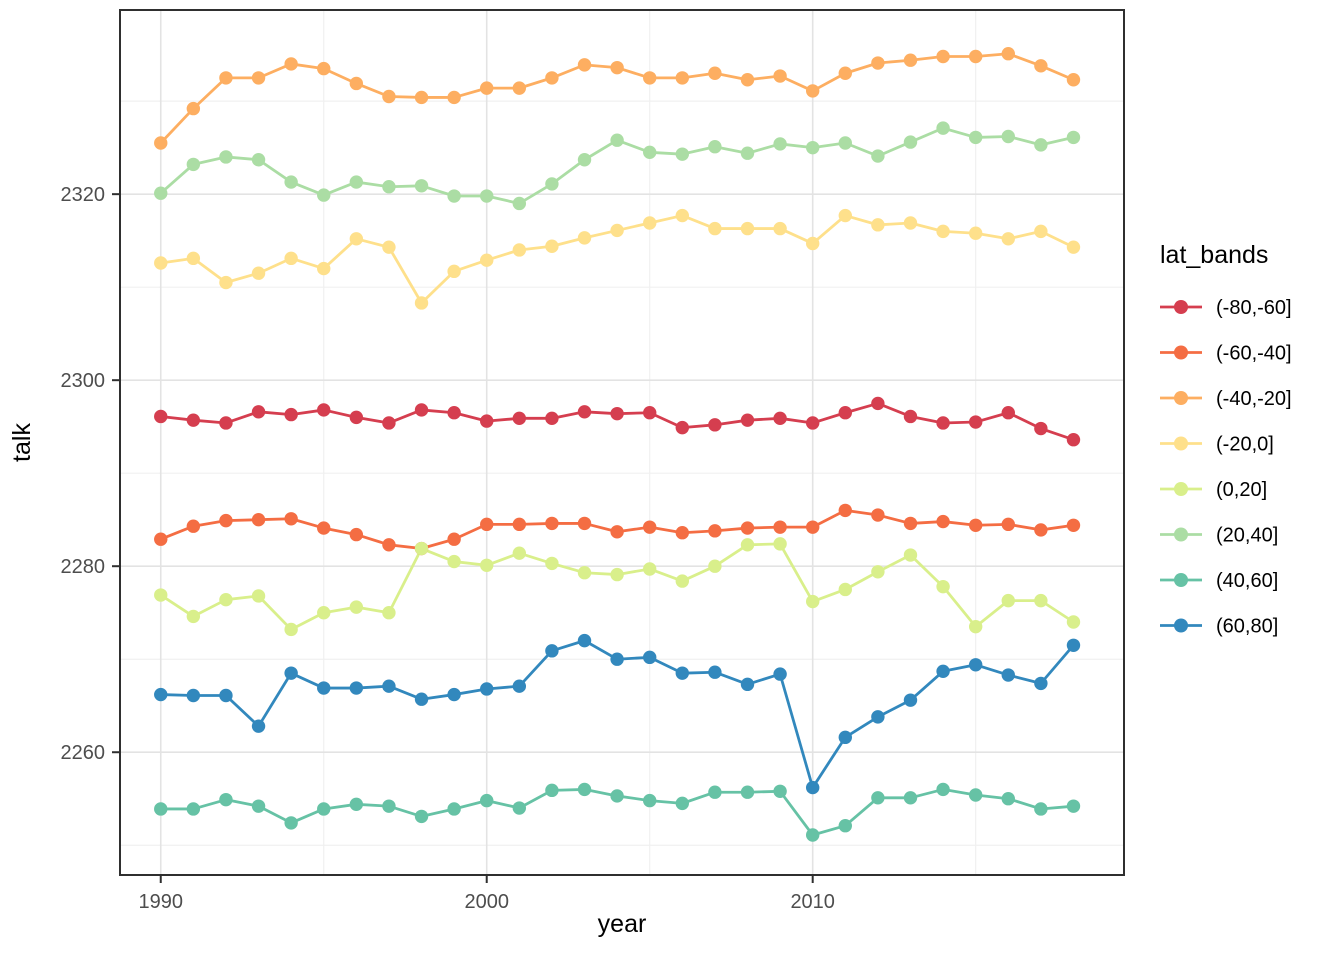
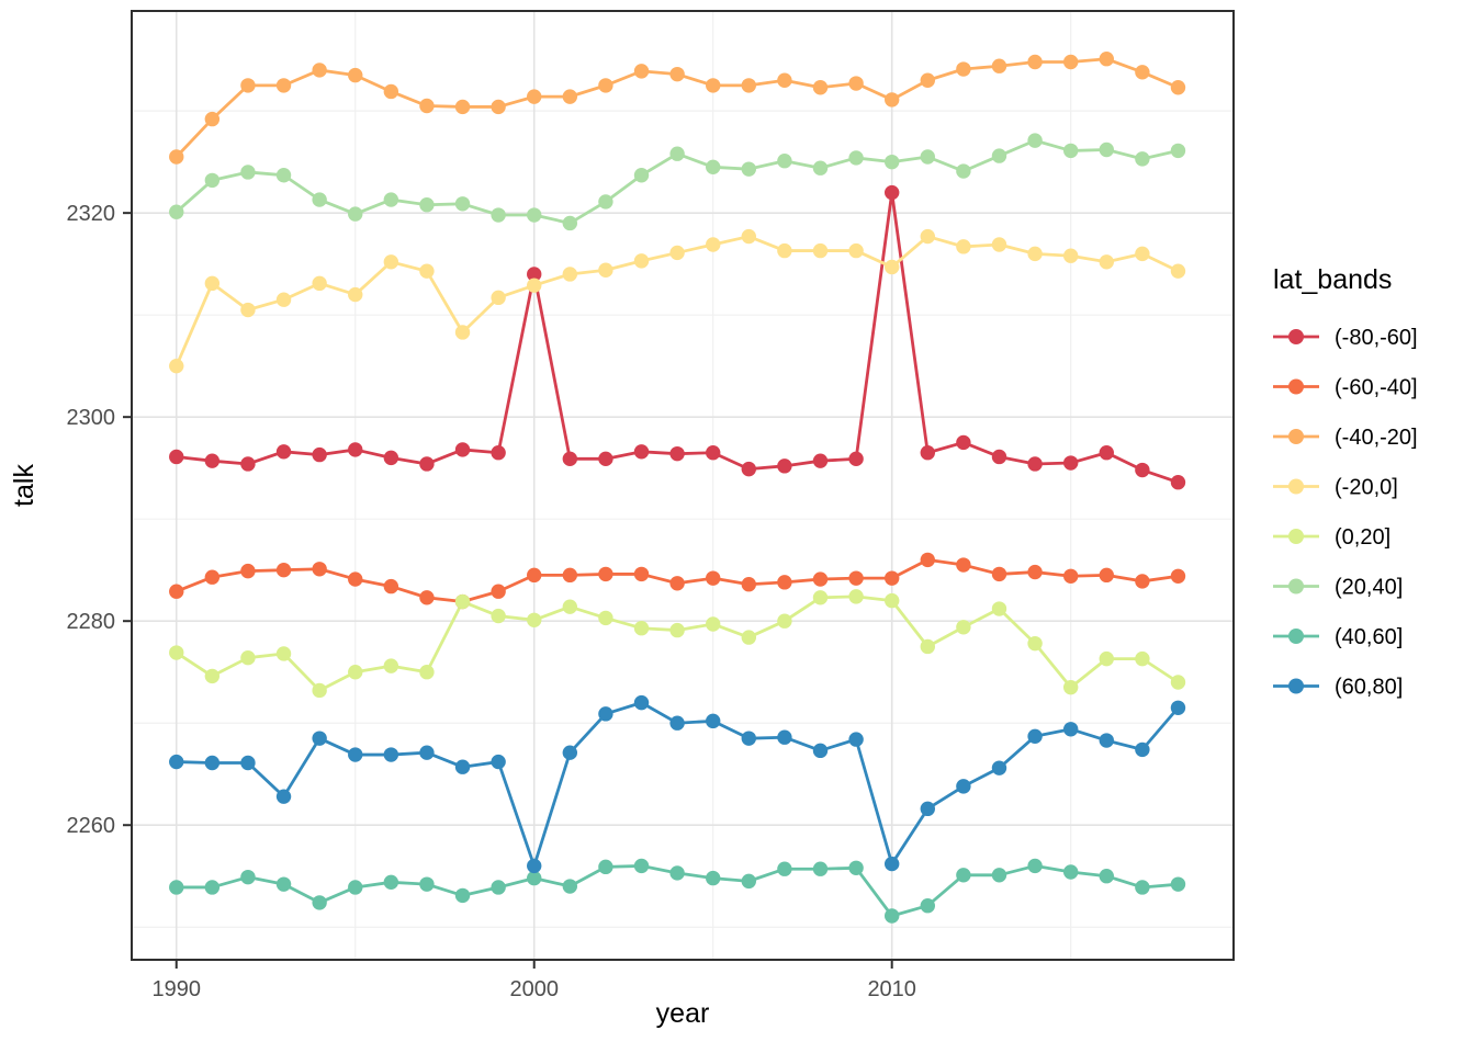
(-20,0]/1990: 2313 -> 2305
(-80,-60]/2000: 2296 -> 2314
(60,80]/2000: 2267 -> 2256
(-80,-60]/2010: 2295 -> 2322
(0,20]/2010: 2276 -> 2282
